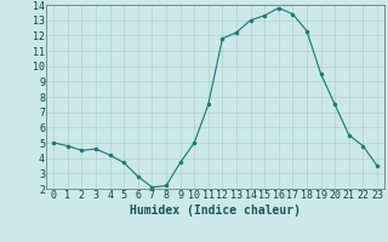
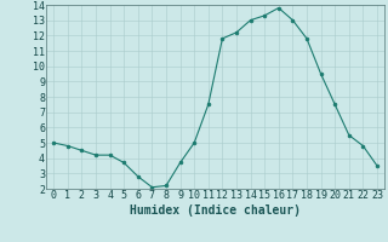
3: 4.6 -> 4.2
17: 13.4 -> 13.0
18: 12.3 -> 11.8
